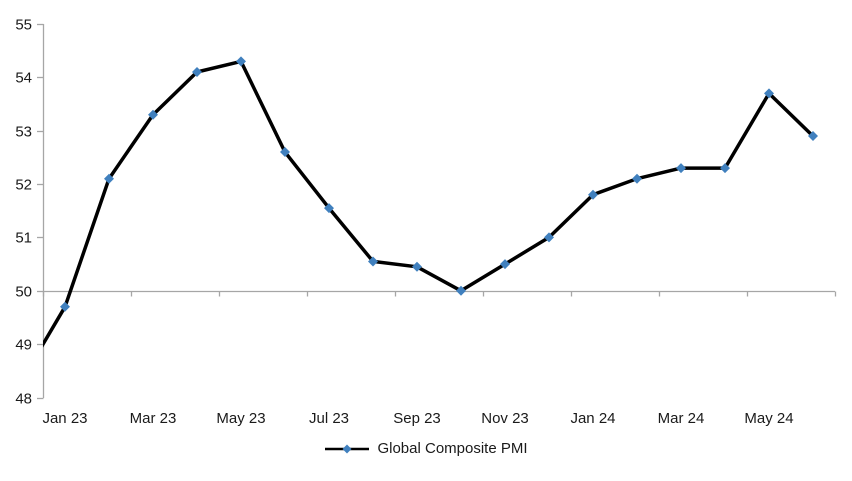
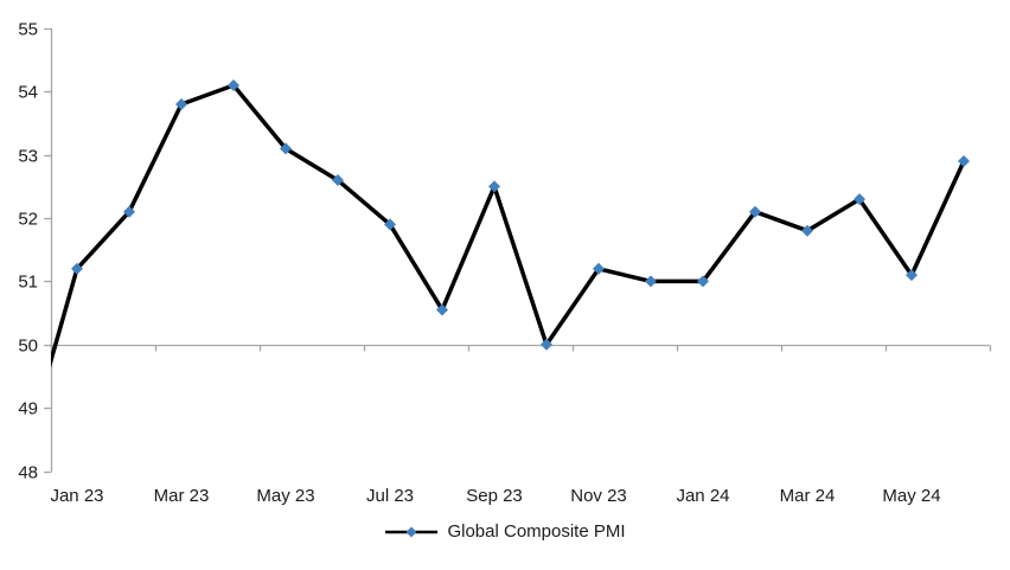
Jan 23: 49.7 -> 51.2
Mar 23: 53.3 -> 53.8
May 23: 54.3 -> 53.1
Jul 23: 51.5 -> 51.9
Sep 23: 50.5 -> 52.5
Nov 23: 50.5 -> 51.2
Jan 24: 51.8 -> 51.0
Mar 24: 52.3 -> 51.8
May 24: 53.7 -> 51.1
